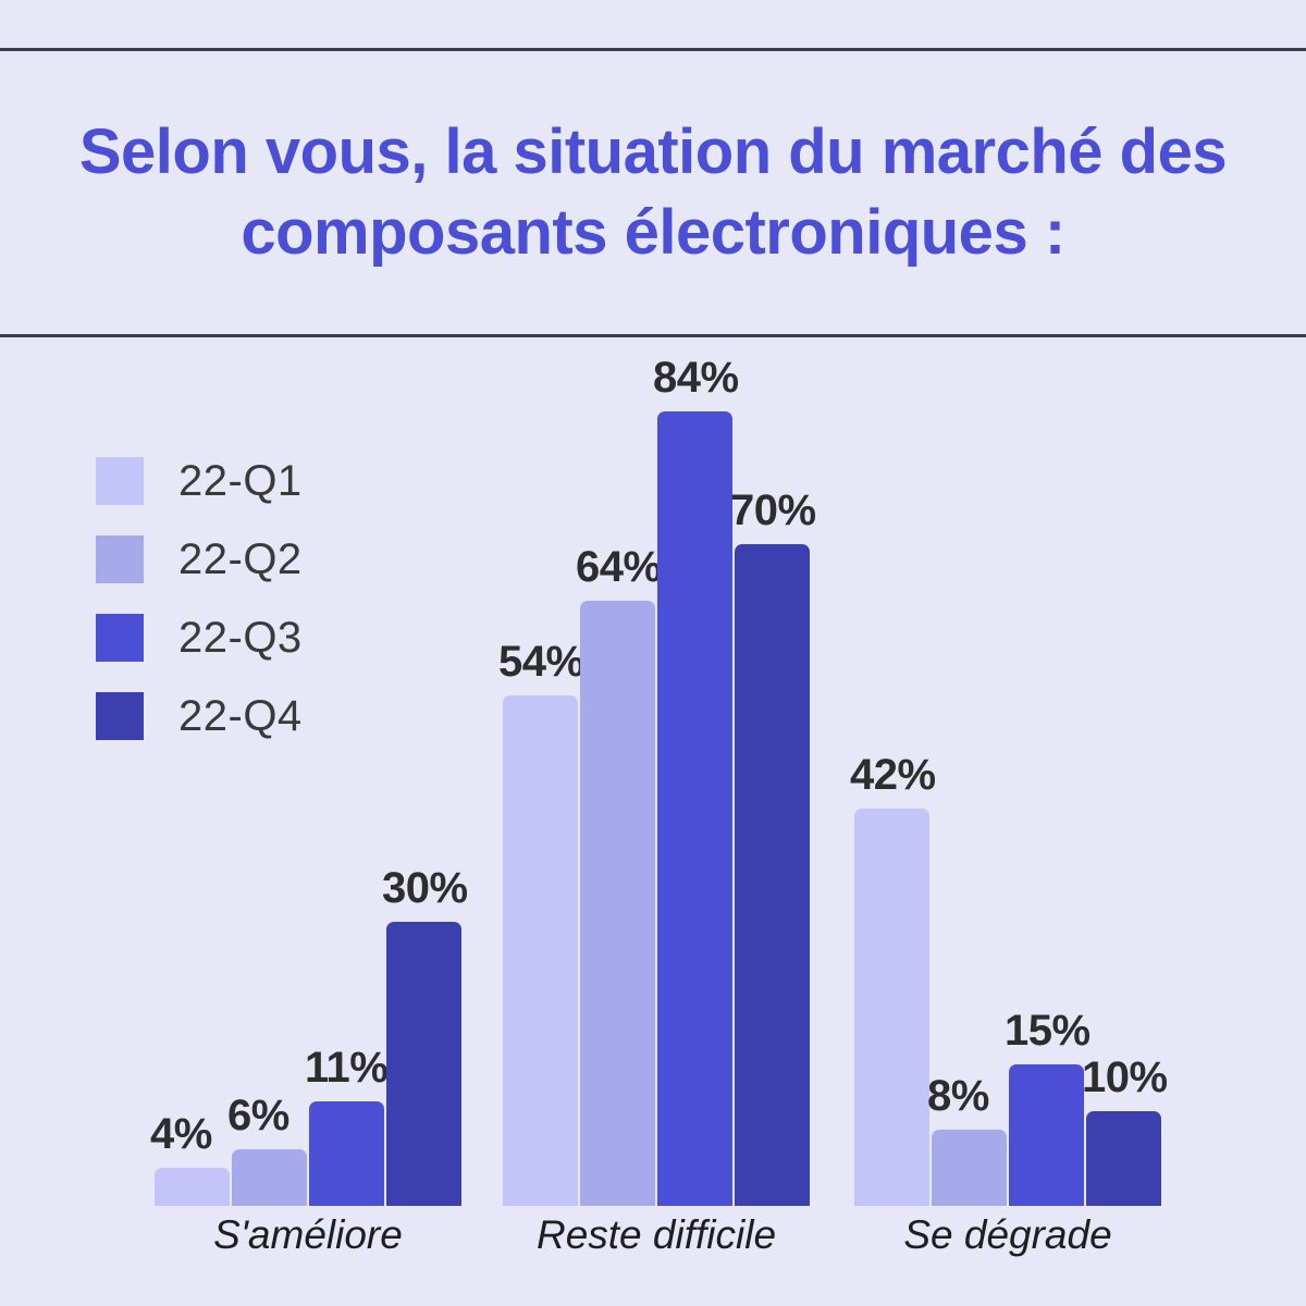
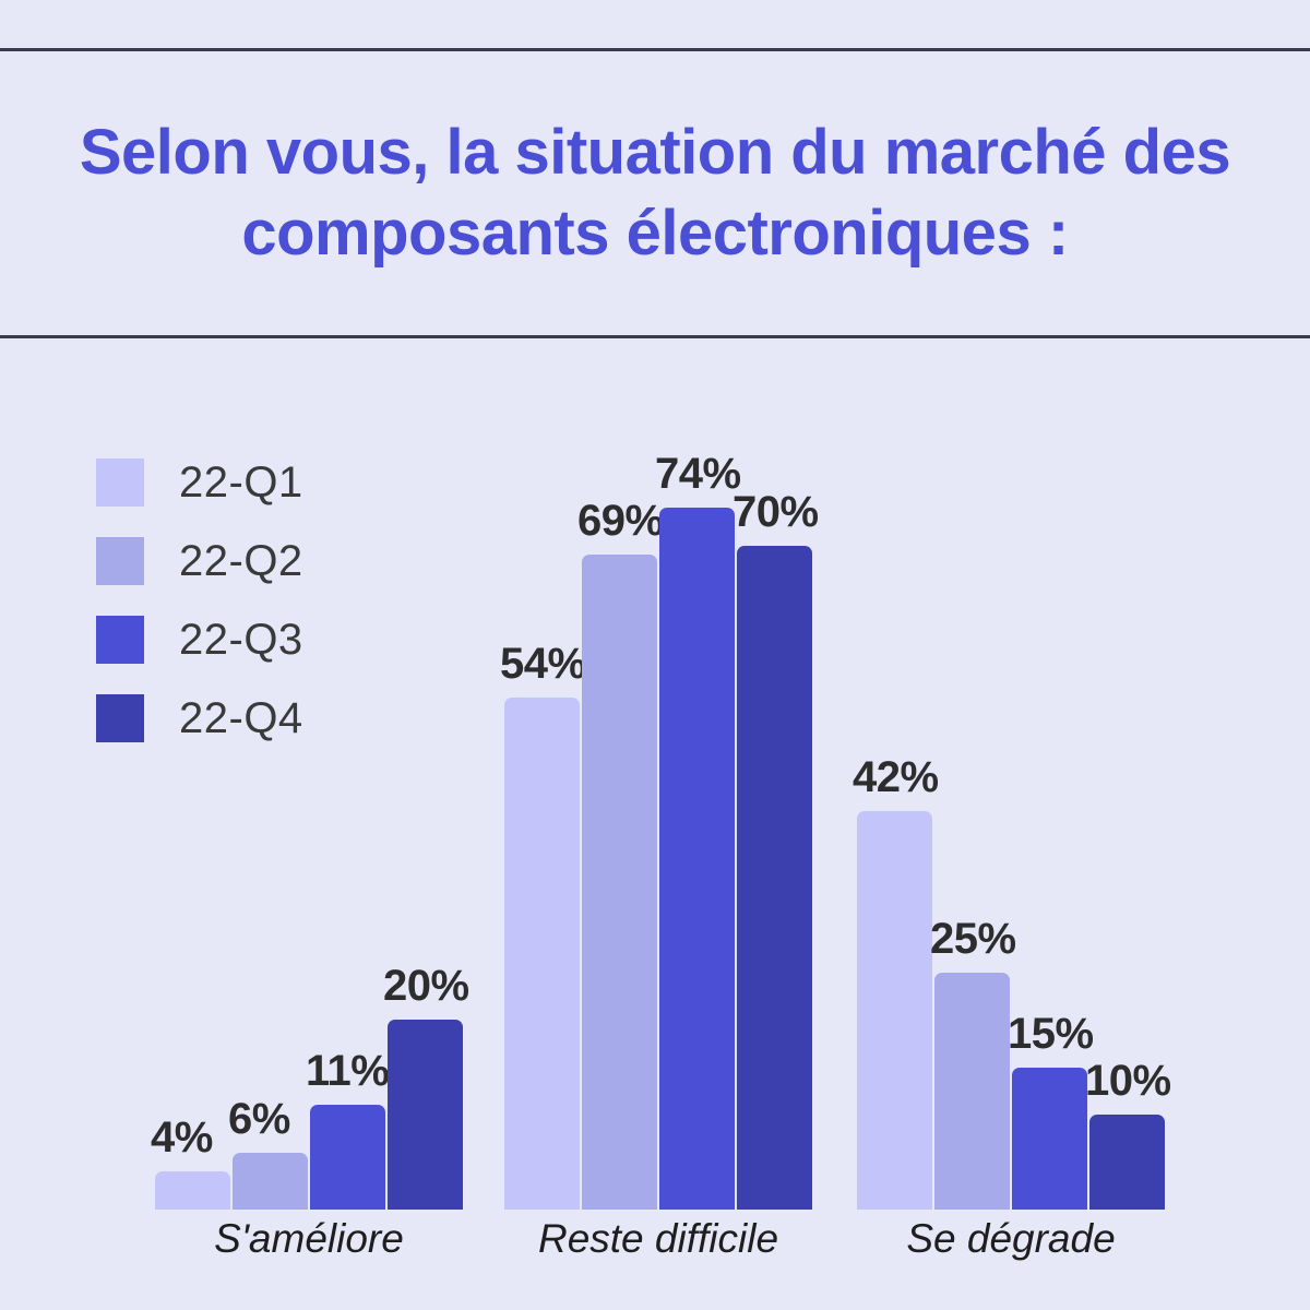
22-Q4/S'améliore: 30% -> 20%
22-Q2/Reste difficile: 64% -> 69%
22-Q3/Reste difficile: 84% -> 74%
22-Q2/Se dégrade: 8% -> 25%
